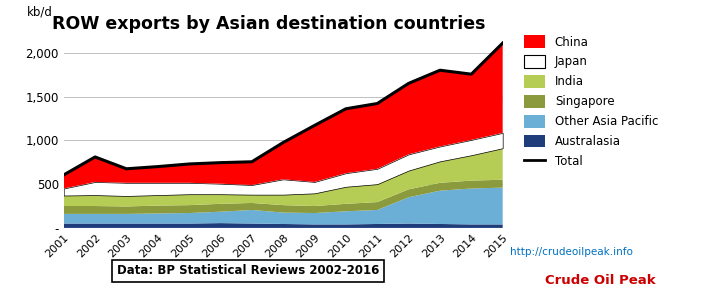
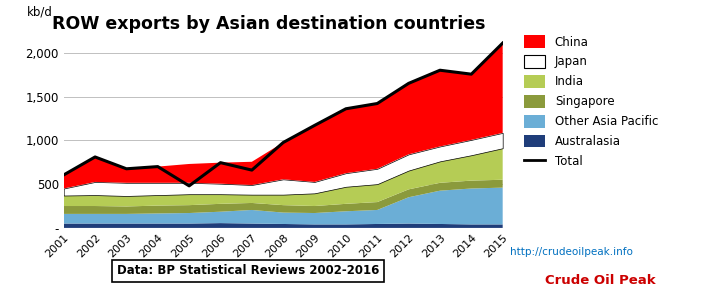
Total/2005: 730 -> 480
Total/2007: 760 -> 660
